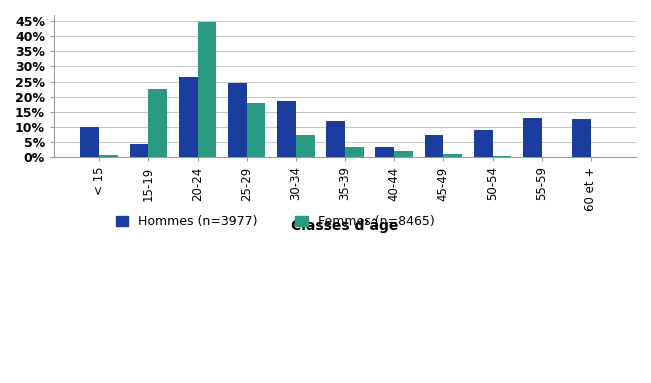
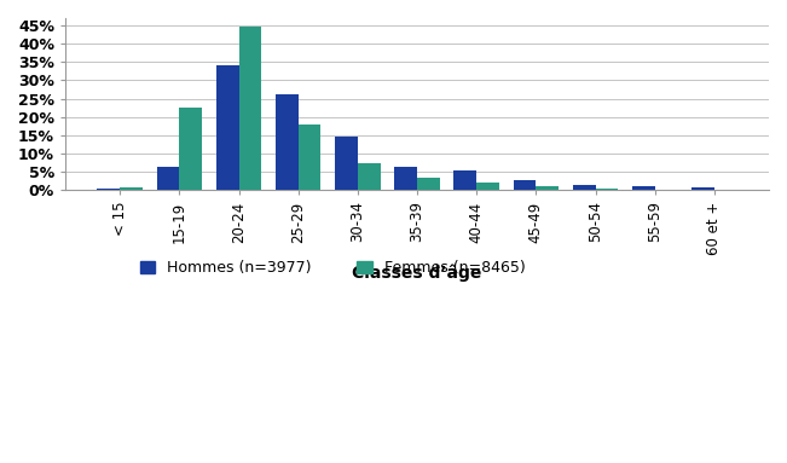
Hommes (n=3977)/< 15: 10.0% -> 0.5%
Hommes (n=3977)/15-19: 4.5% -> 6.2%
Hommes (n=3977)/20-24: 26.5% -> 34.0%
Hommes (n=3977)/25-29: 24.5% -> 26.2%
Hommes (n=3977)/30-34: 18.5% -> 14.7%
Hommes (n=3977)/35-39: 12.0% -> 6.5%
Hommes (n=3977)/40-44: 3.5% -> 5.3%
Hommes (n=3977)/45-49: 7.5% -> 2.7%
Hommes (n=3977)/50-54: 9.0% -> 1.4%
Hommes (n=3977)/55-59: 13.0% -> 1.0%
Hommes (n=3977)/60 et +: 12.5% -> 0.9%
